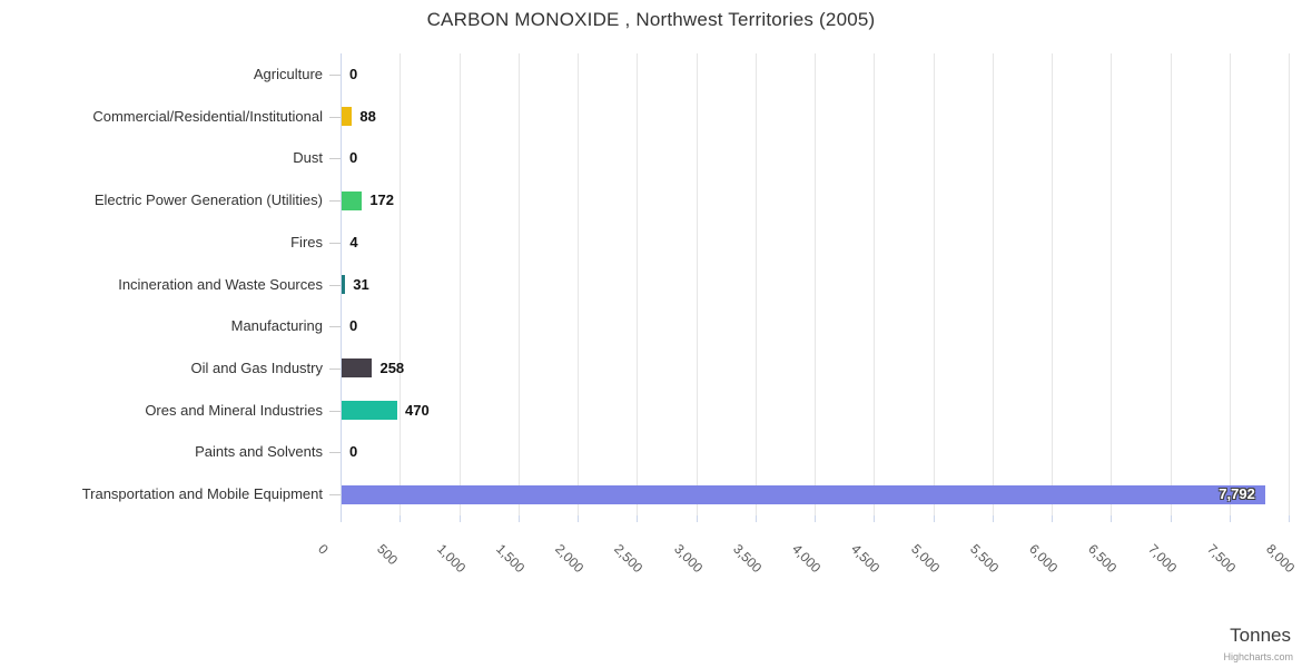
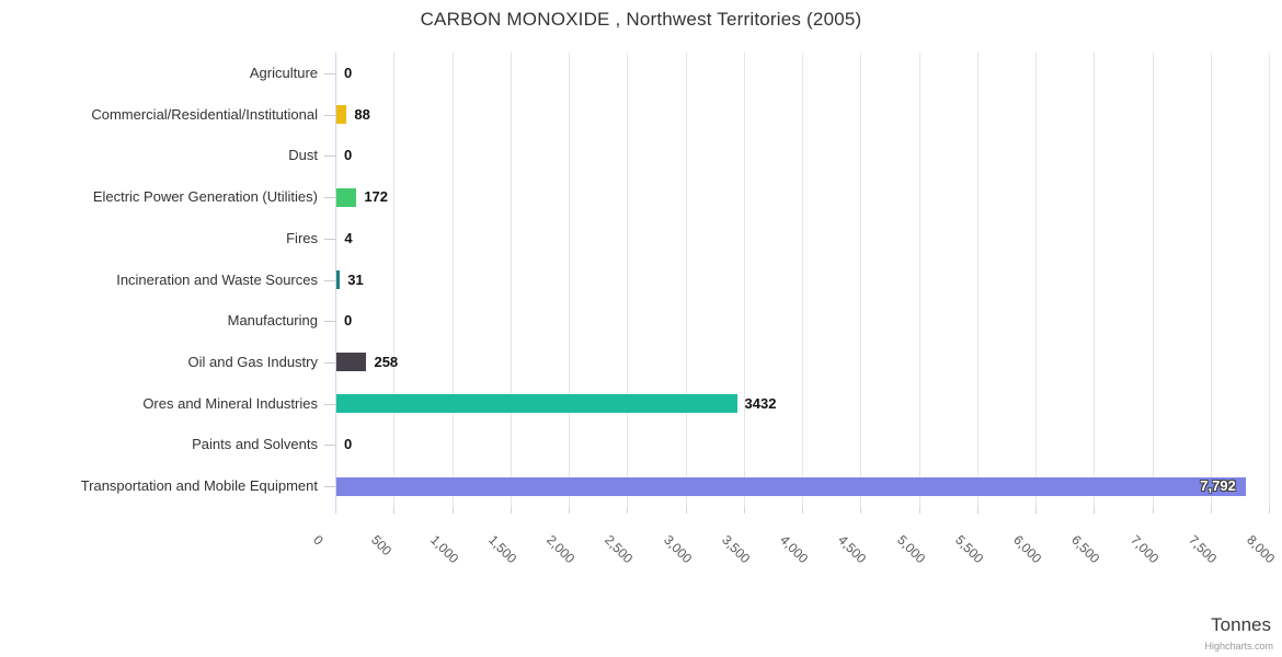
Ores and Mineral Industries: 470 -> 3432
